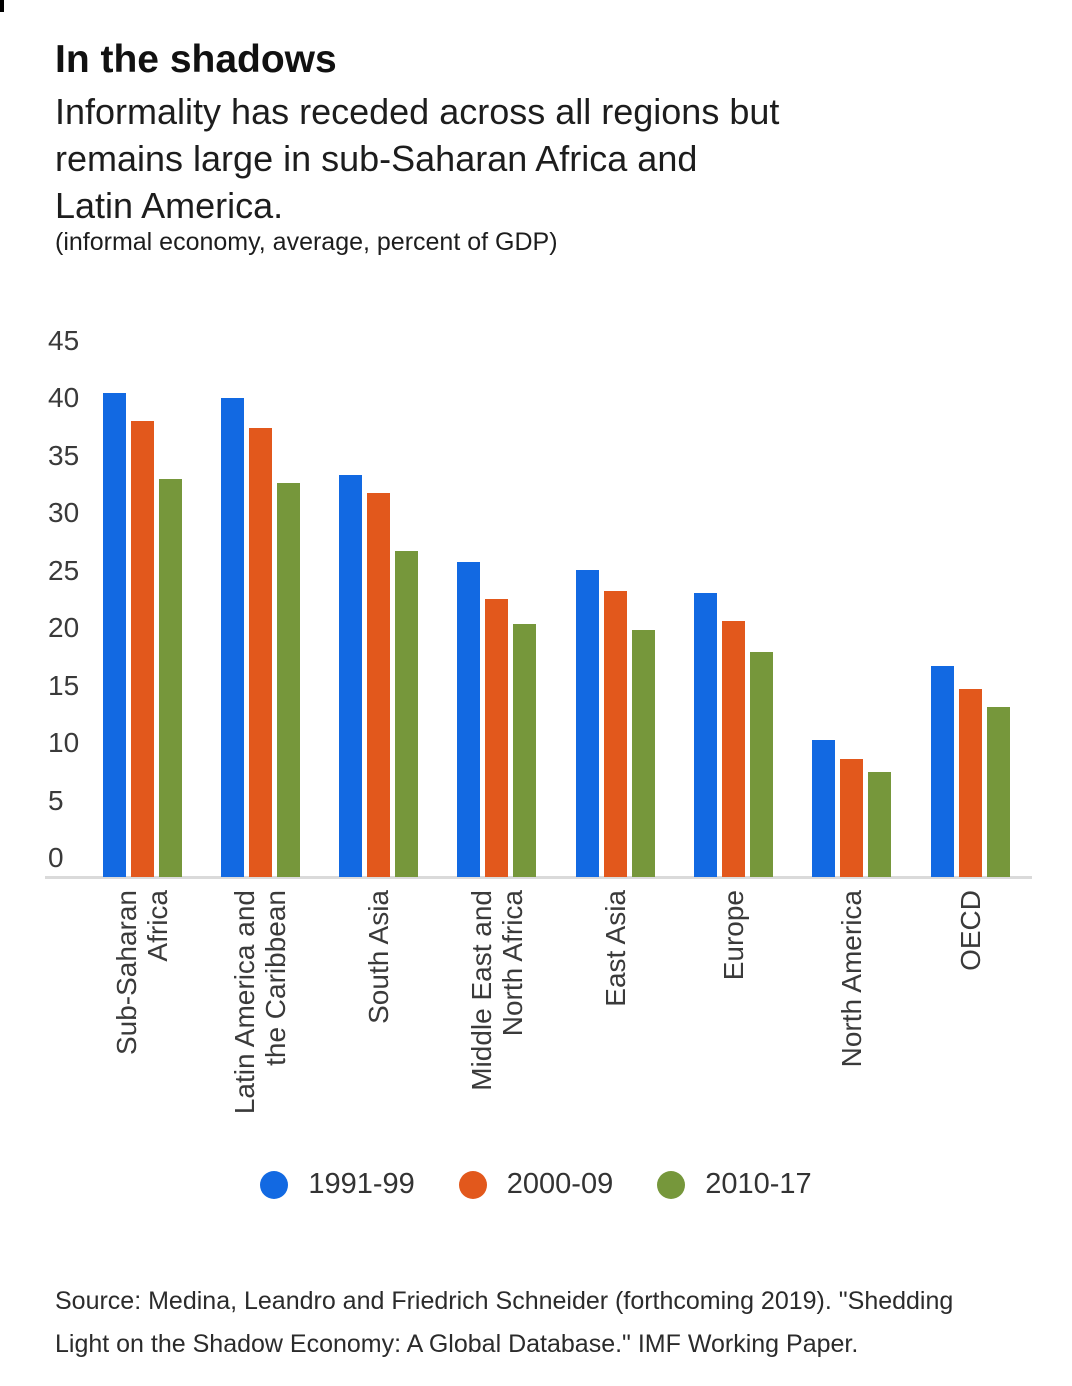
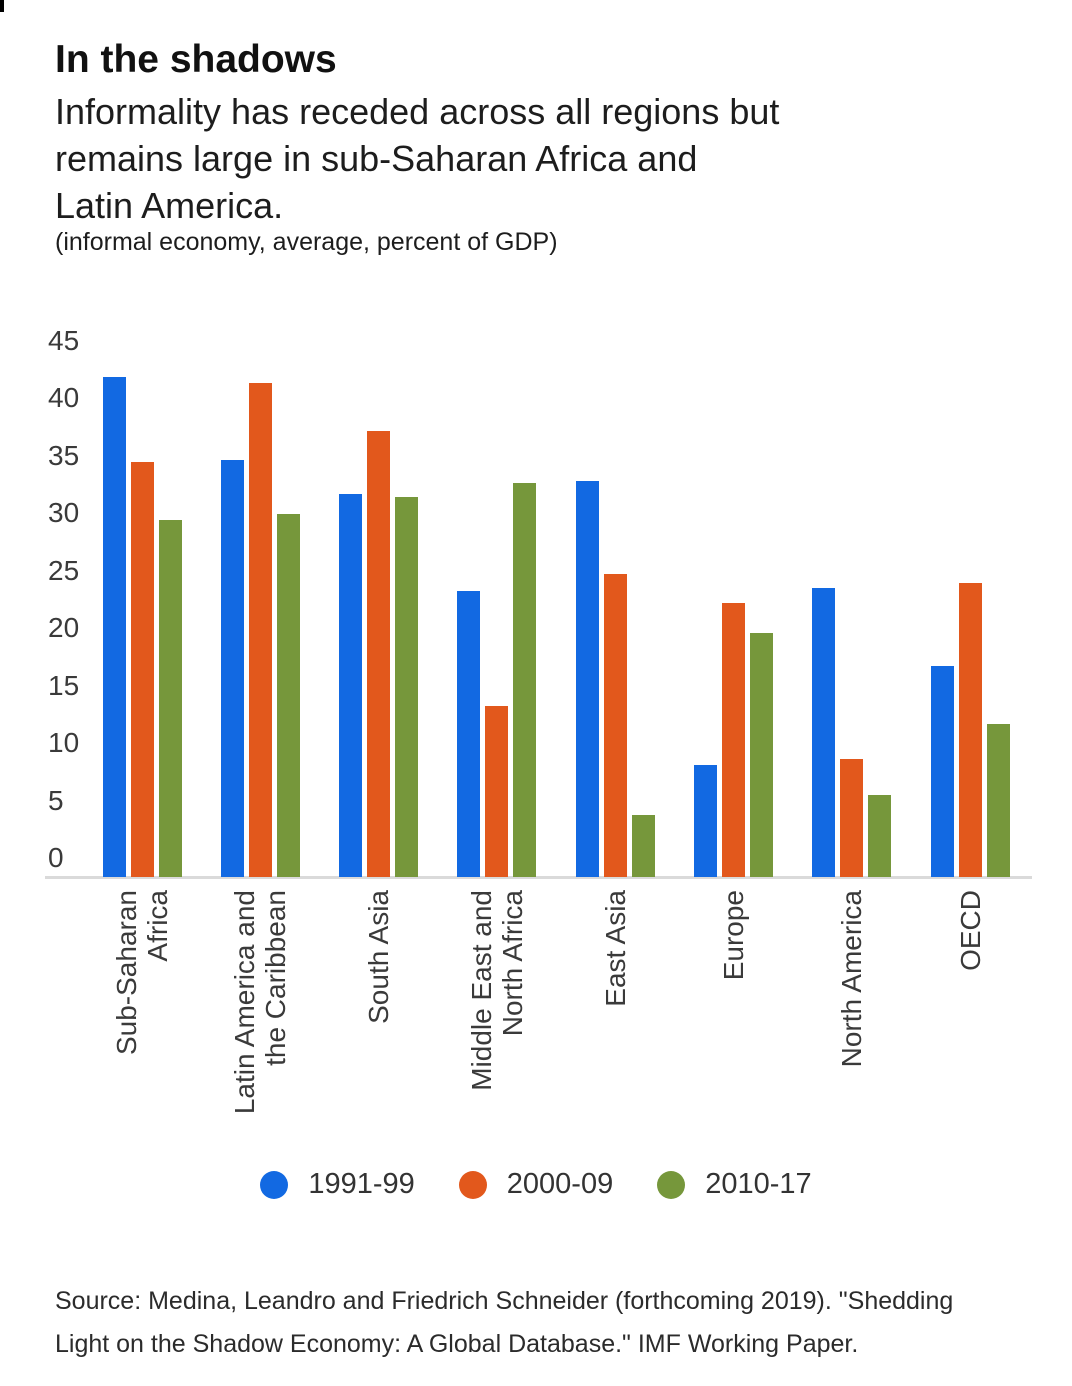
1991-99/Sub-Saharan Africa: 40.5 -> 41.9
2000-09/Sub-Saharan Africa: 38.0 -> 34.5
2010-17/Sub-Saharan Africa: 33.0 -> 29.4
1991-99/Latin America and the Caribbean: 40.0 -> 34.6
2000-09/Latin America and the Caribbean: 37.4 -> 41.3
2010-17/Latin America and the Caribbean: 32.6 -> 29.9
1991-99/South Asia: 33.3 -> 31.7
2000-09/South Asia: 31.8 -> 37.2
2010-17/South Asia: 26.7 -> 31.4
1991-99/Middle East and North Africa: 25.8 -> 23.2
2000-09/Middle East and North Africa: 22.5 -> 13.2
2010-17/Middle East and North Africa: 20.4 -> 32.6
1991-99/East Asia: 25.1 -> 32.8
2000-09/East Asia: 23.2 -> 24.7
2010-17/East Asia: 19.8 -> 3.7
1991-99/Europe: 23.1 -> 8.1
2000-09/Europe: 20.6 -> 22.2
2010-17/Europe: 17.9 -> 19.6
1991-99/North America: 10.3 -> 23.5
2010-17/North America: 7.5 -> 5.5
2000-09/OECD: 14.7 -> 23.9
2010-17/OECD: 13.1 -> 11.7
